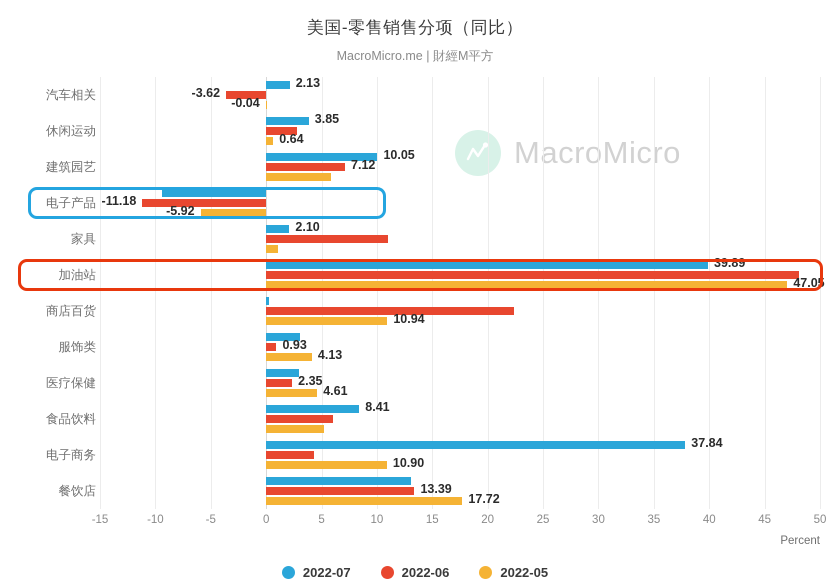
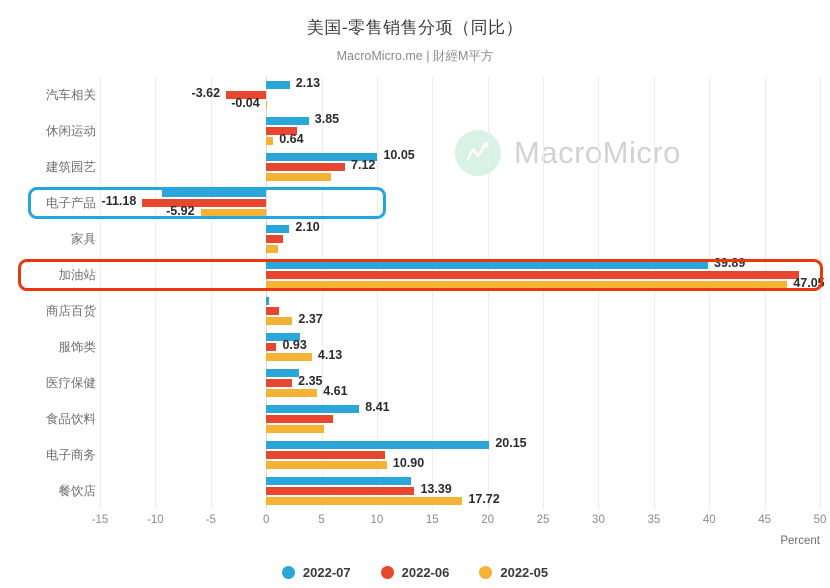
2022-06/家具: 11.0 -> 1.6
2022-06/商店百货: 22.4 -> 1.2
2022-05/商店百货: 10.94 -> 2.37
2022-07/电子商务: 37.84 -> 20.15
2022-06/电子商务: 4.3 -> 10.8
